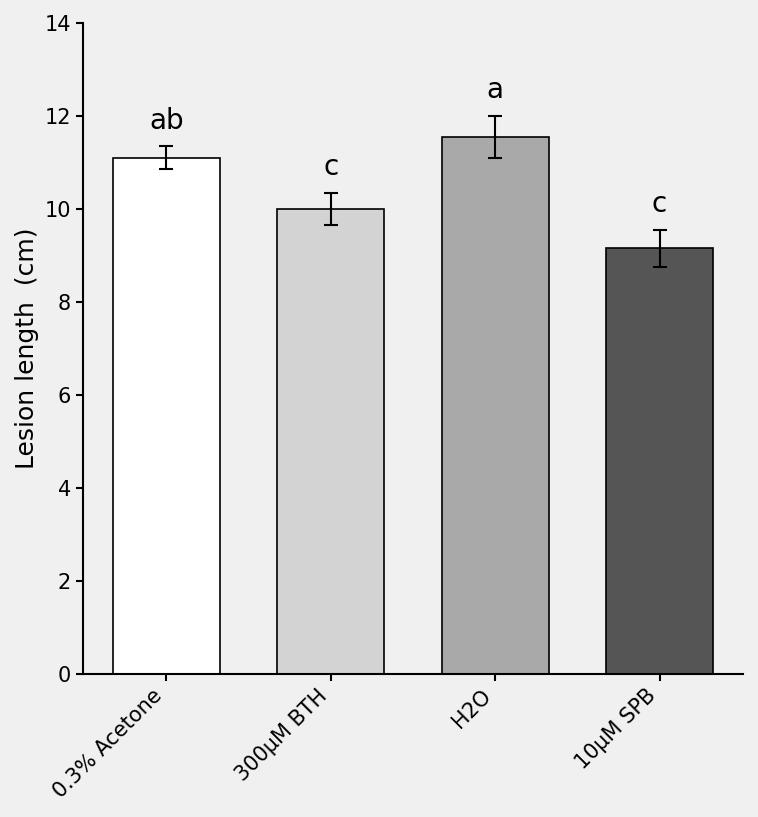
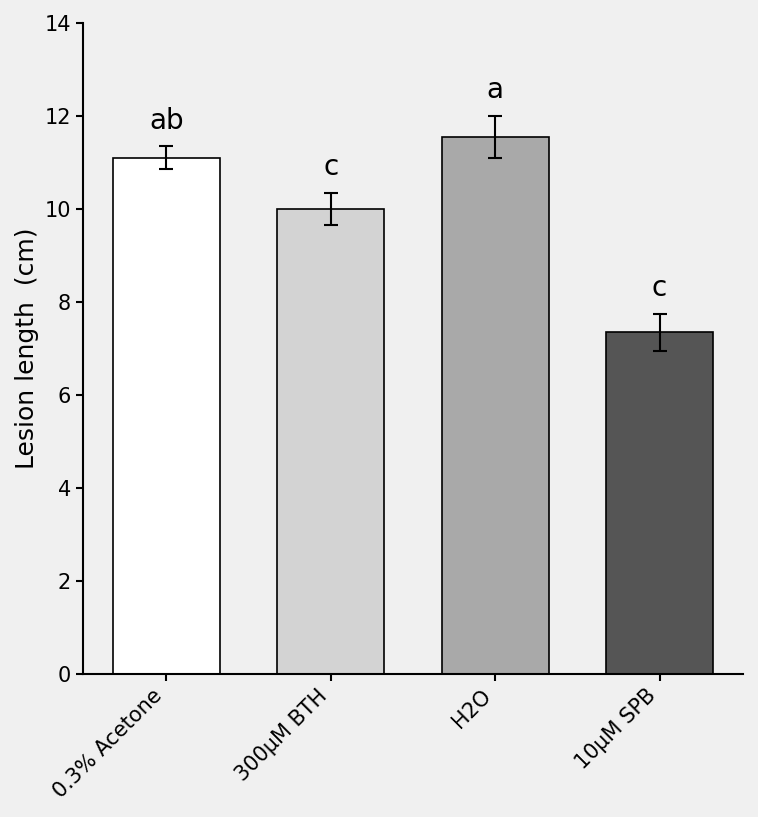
10μM SPB: 9.15 -> 7.35
